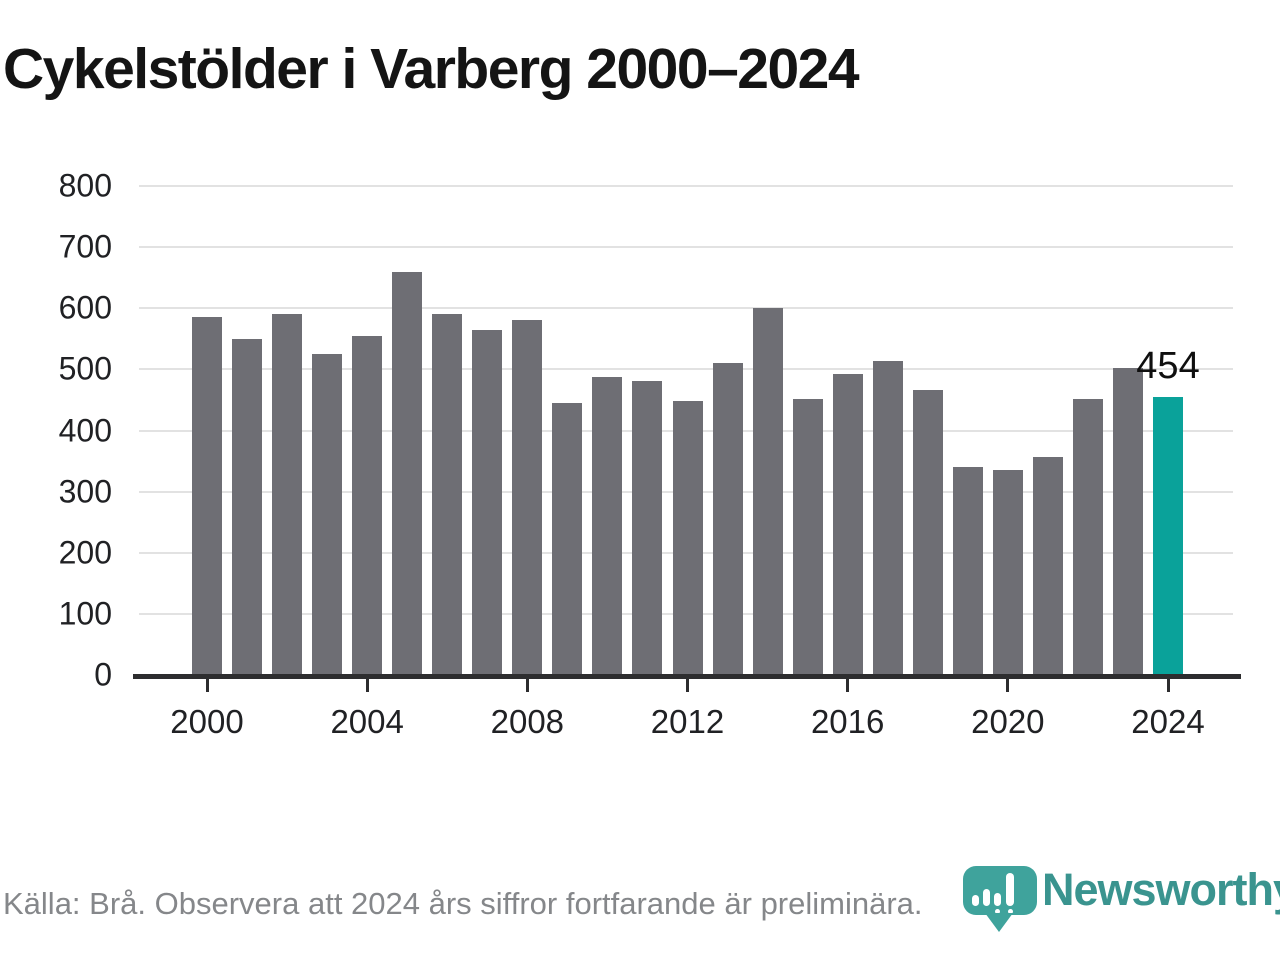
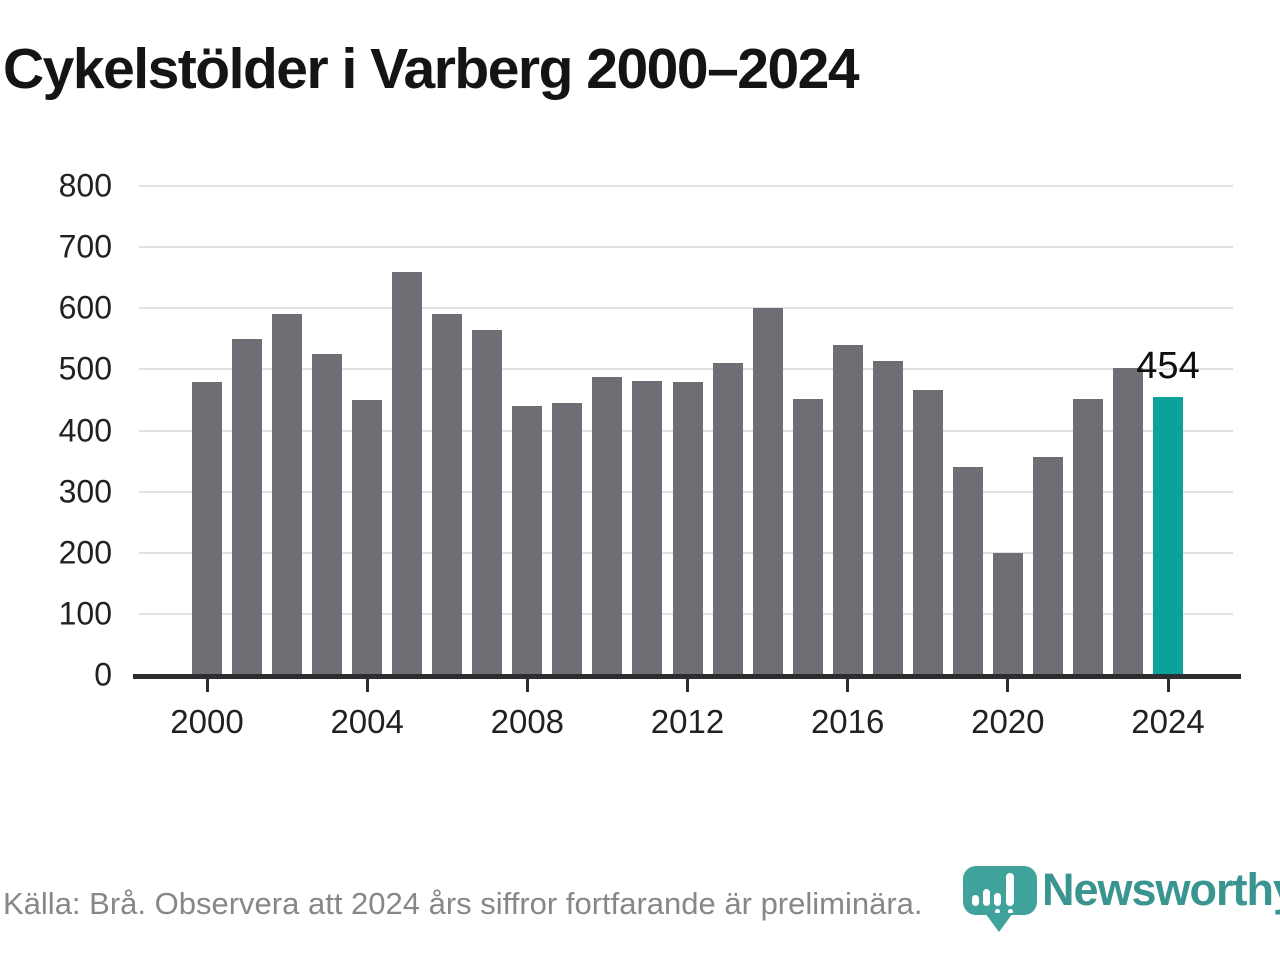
2000: 580 -> 480
2004: 560 -> 450
2008: 580 -> 440
2012: 450 -> 480
2016: 490 -> 540
2020: 340 -> 200
